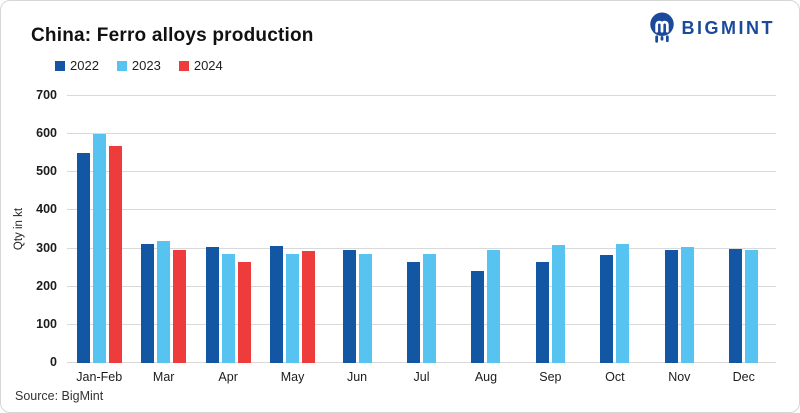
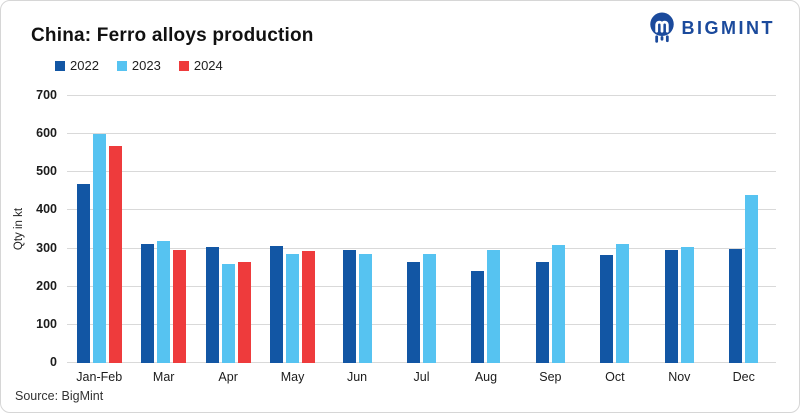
2022/Jan-Feb: 550 -> 470
2023/Apr: 280 -> 260
2023/Dec: 300 -> 440
